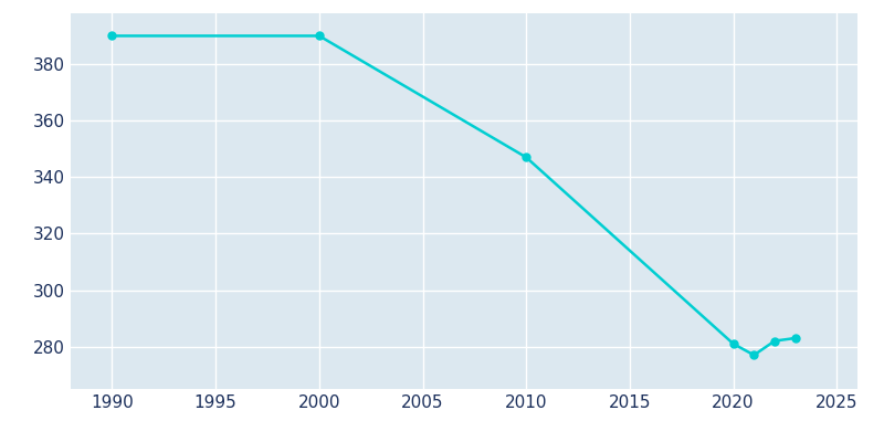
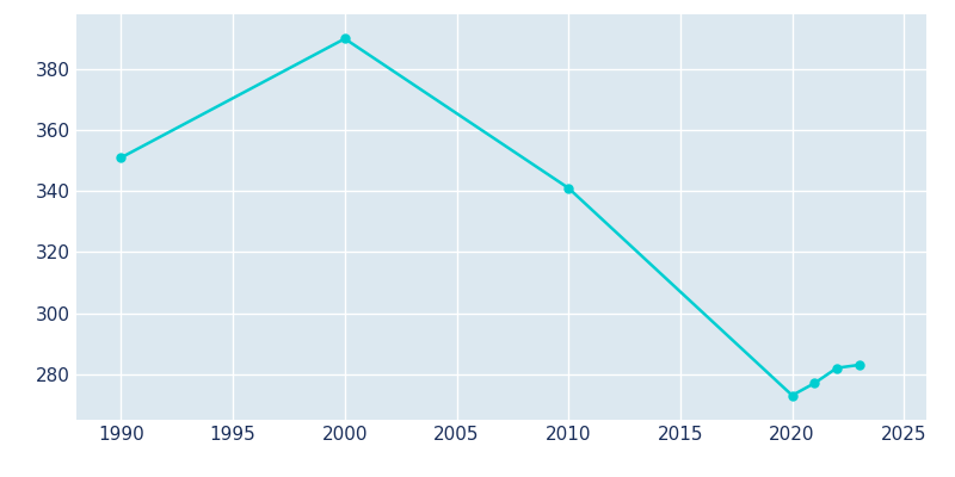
1990: 390 -> 351
2010: 347 -> 341
2020: 281 -> 273
